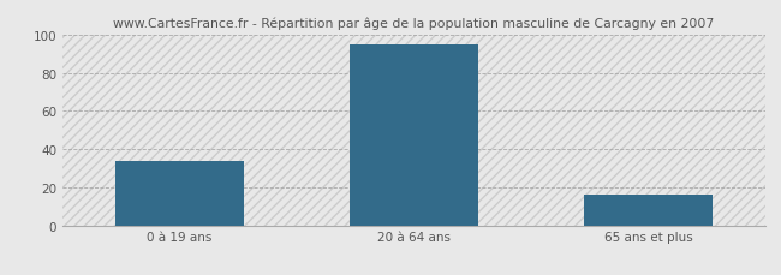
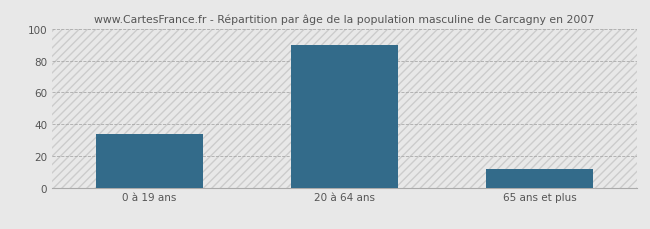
20 à 64 ans: 95 -> 90
65 ans et plus: 16 -> 12
